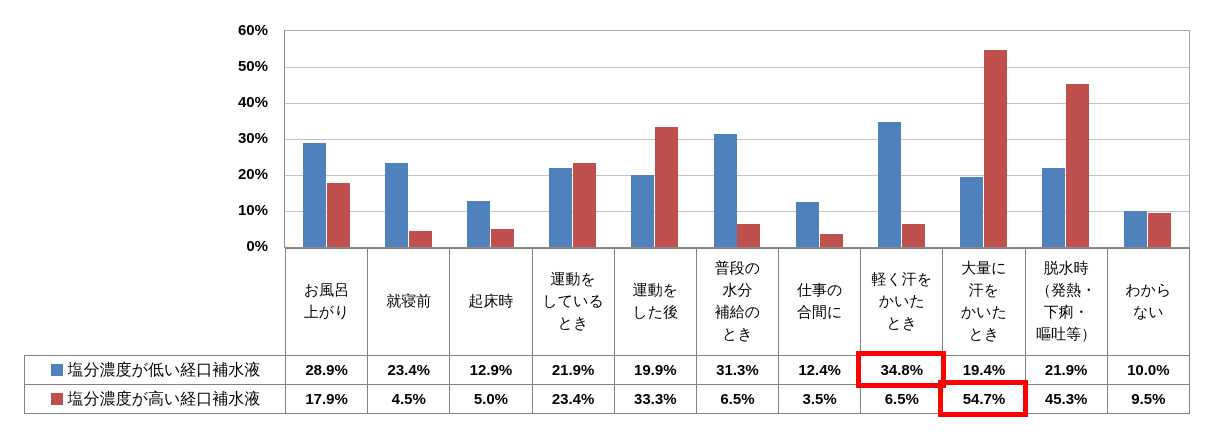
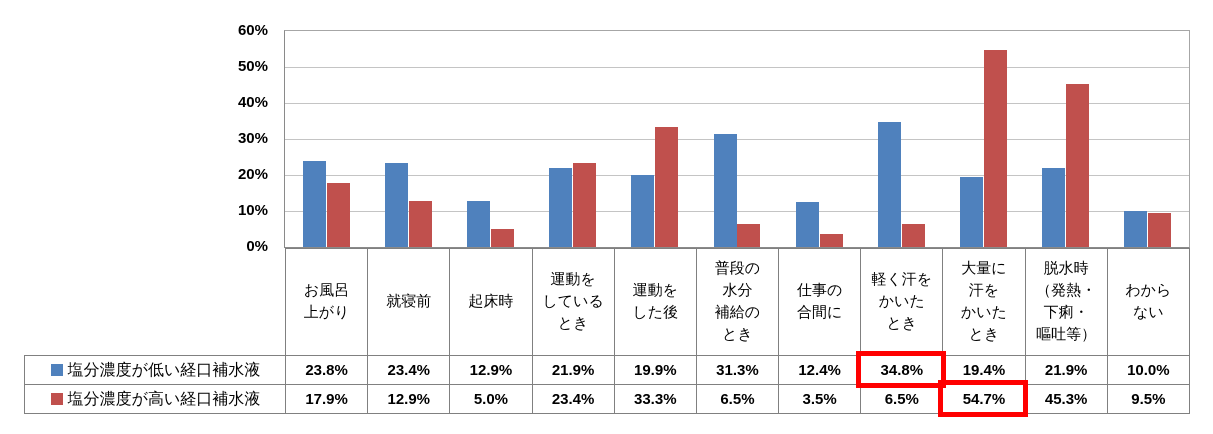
塩分濃度が低い経口補水液/お風呂上がり: 28.9% -> 23.8%
塩分濃度が高い経口補水液/就寝前: 4.5% -> 12.9%
